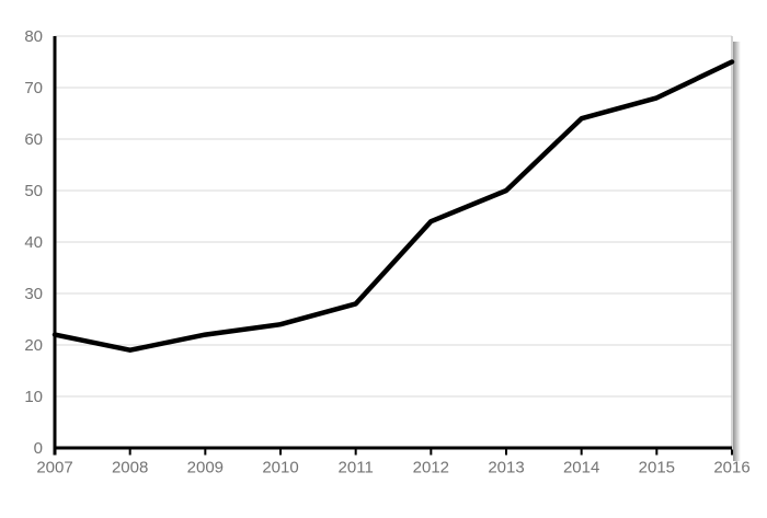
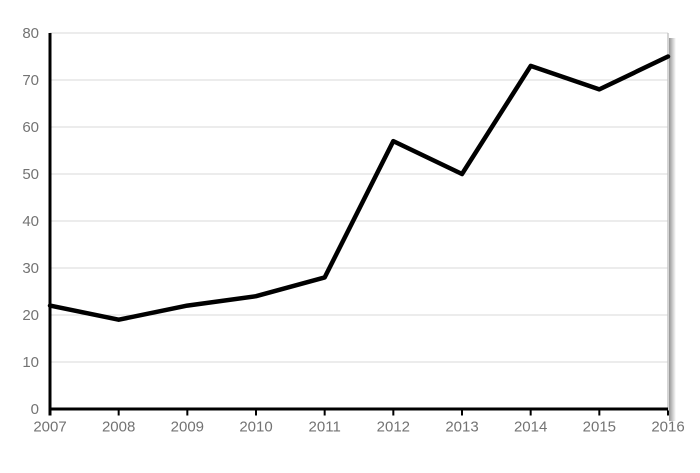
2012: 44 -> 57
2014: 64 -> 73
